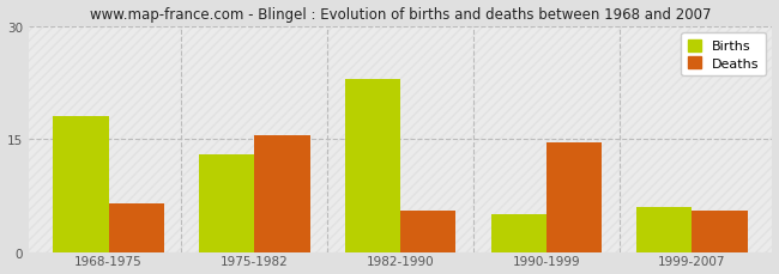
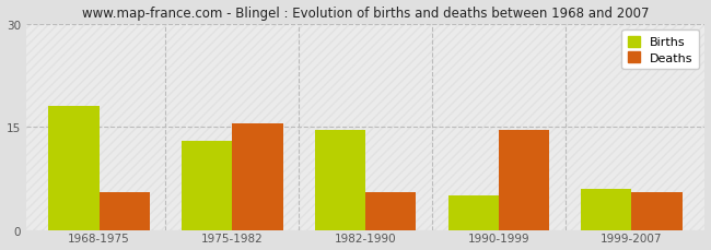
Deaths/1968-1975: 6.4 -> 5.5
Births/1982-1990: 23.0 -> 14.5
